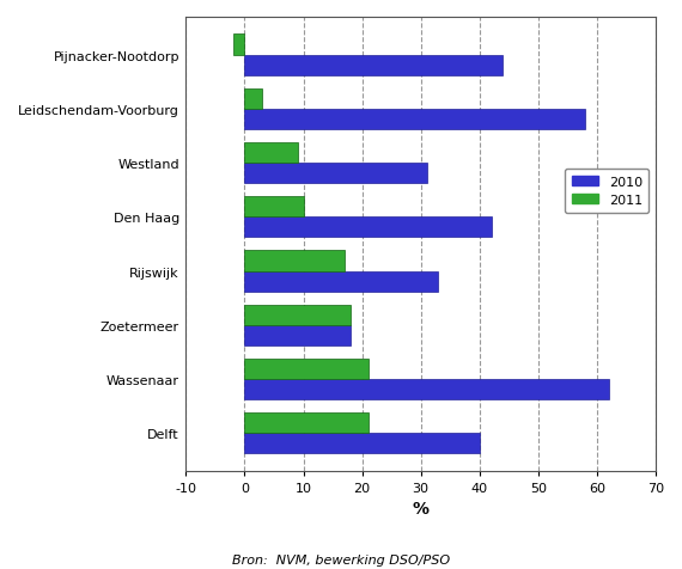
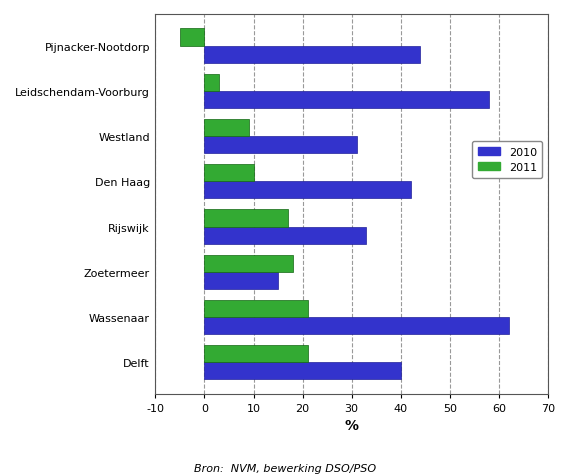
2011/Pijnacker-Nootdorp: -2 -> -5
2010/Zoetermeer: 18 -> 15
